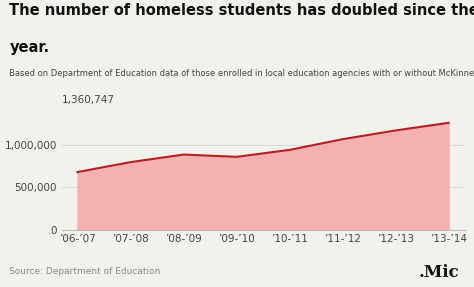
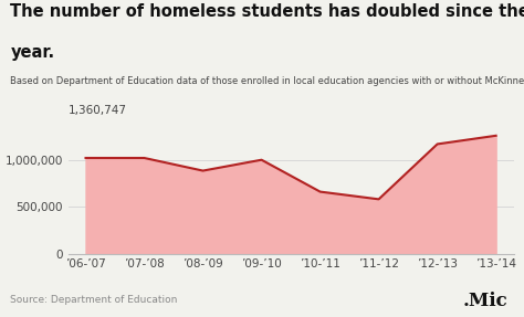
’06-’07: 680,000 -> 1,020,000
’07-’08: 800,000 -> 1,020,000
’09-’10: 860,000 -> 1,000,000
’10-’11: 940,000 -> 660,000
’11-’12: 1,060,000 -> 580,000
